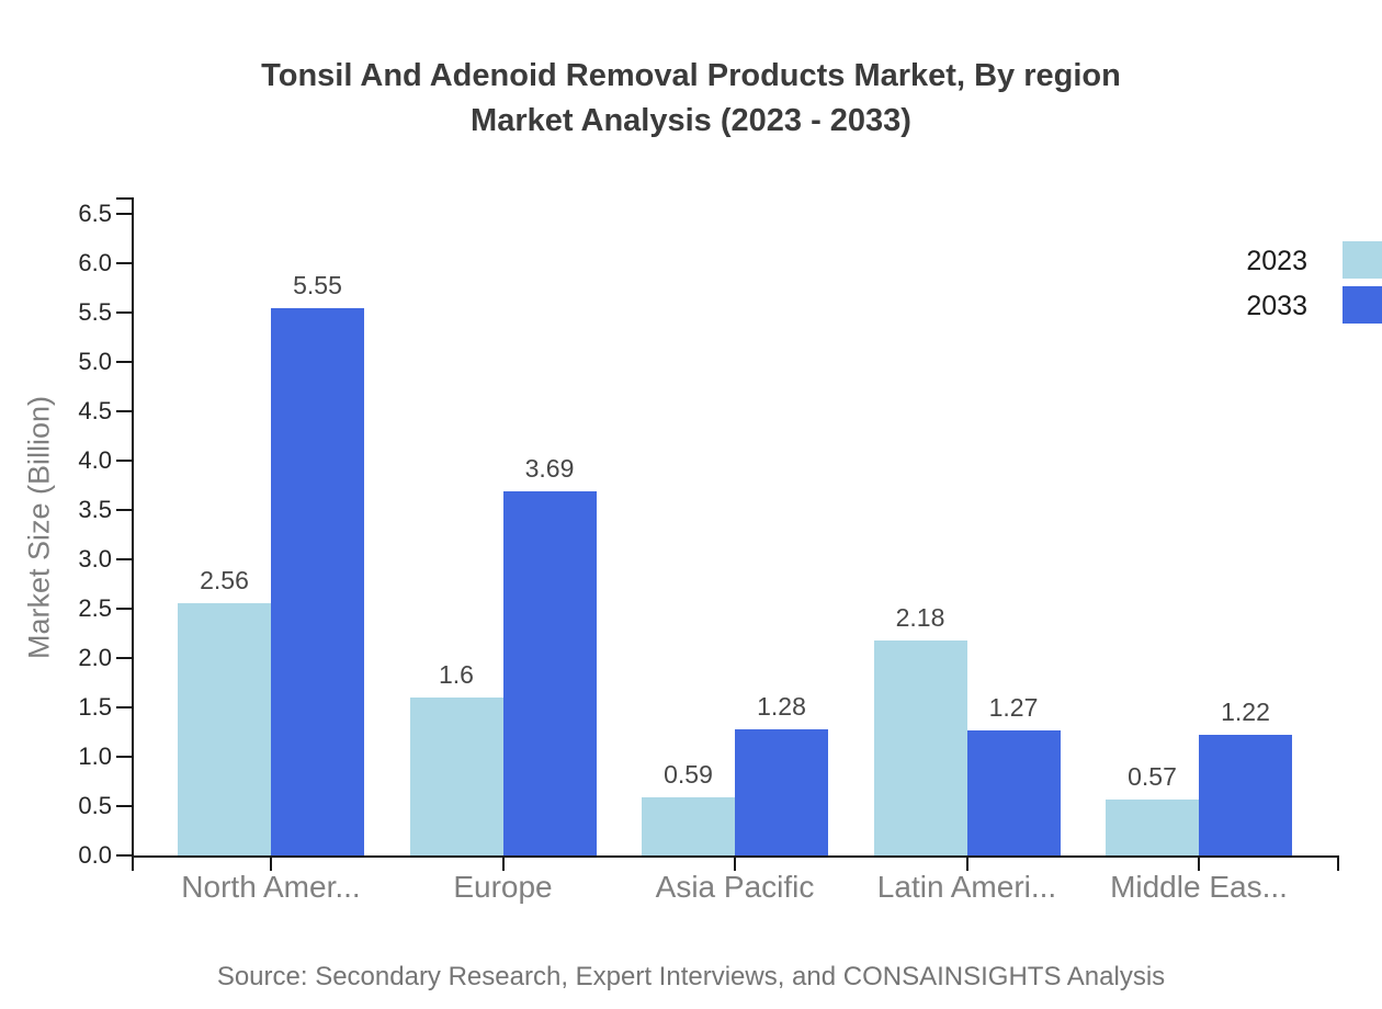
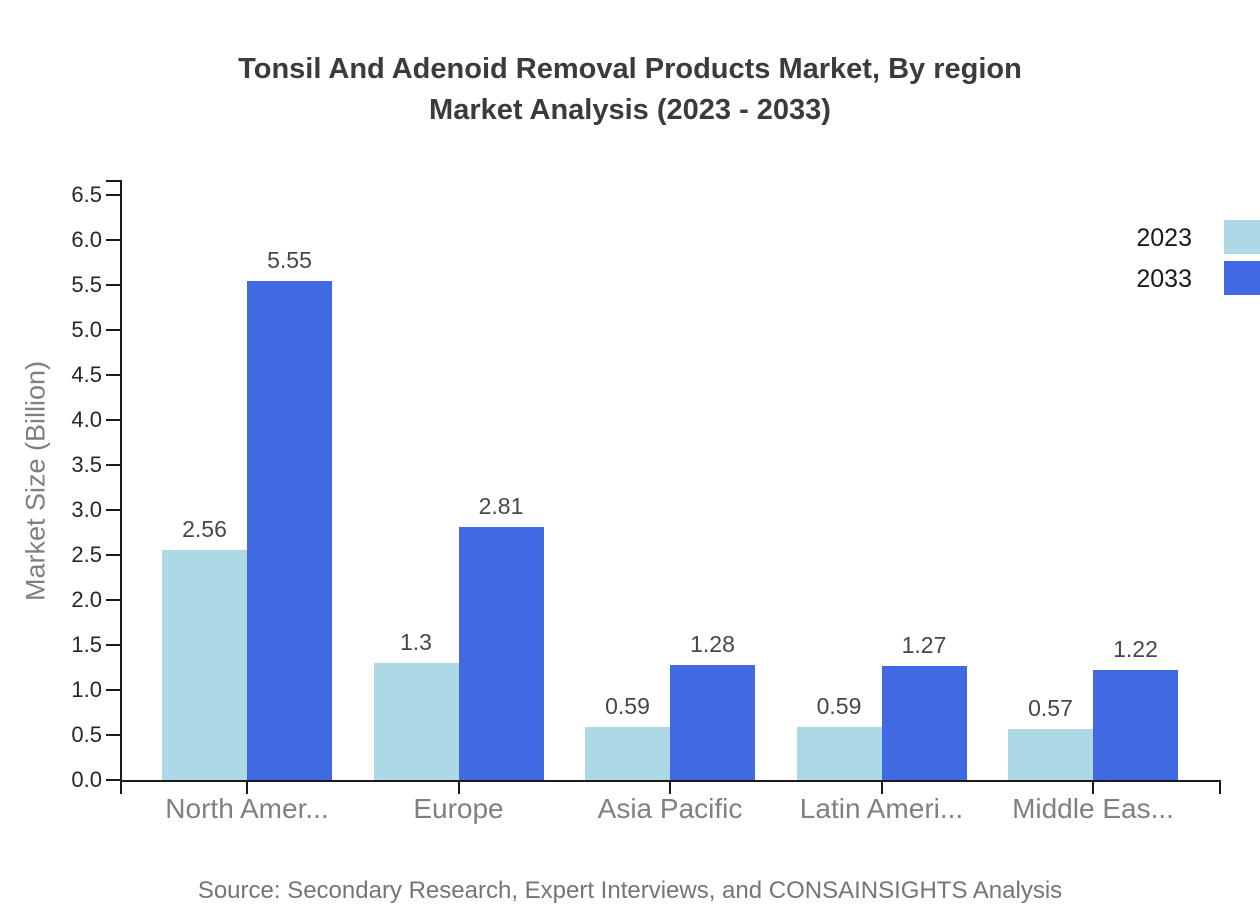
2023/Europe: 1.6 -> 1.3
2033/Europe: 3.69 -> 2.81
2023/Latin Ameri...: 2.18 -> 0.59
